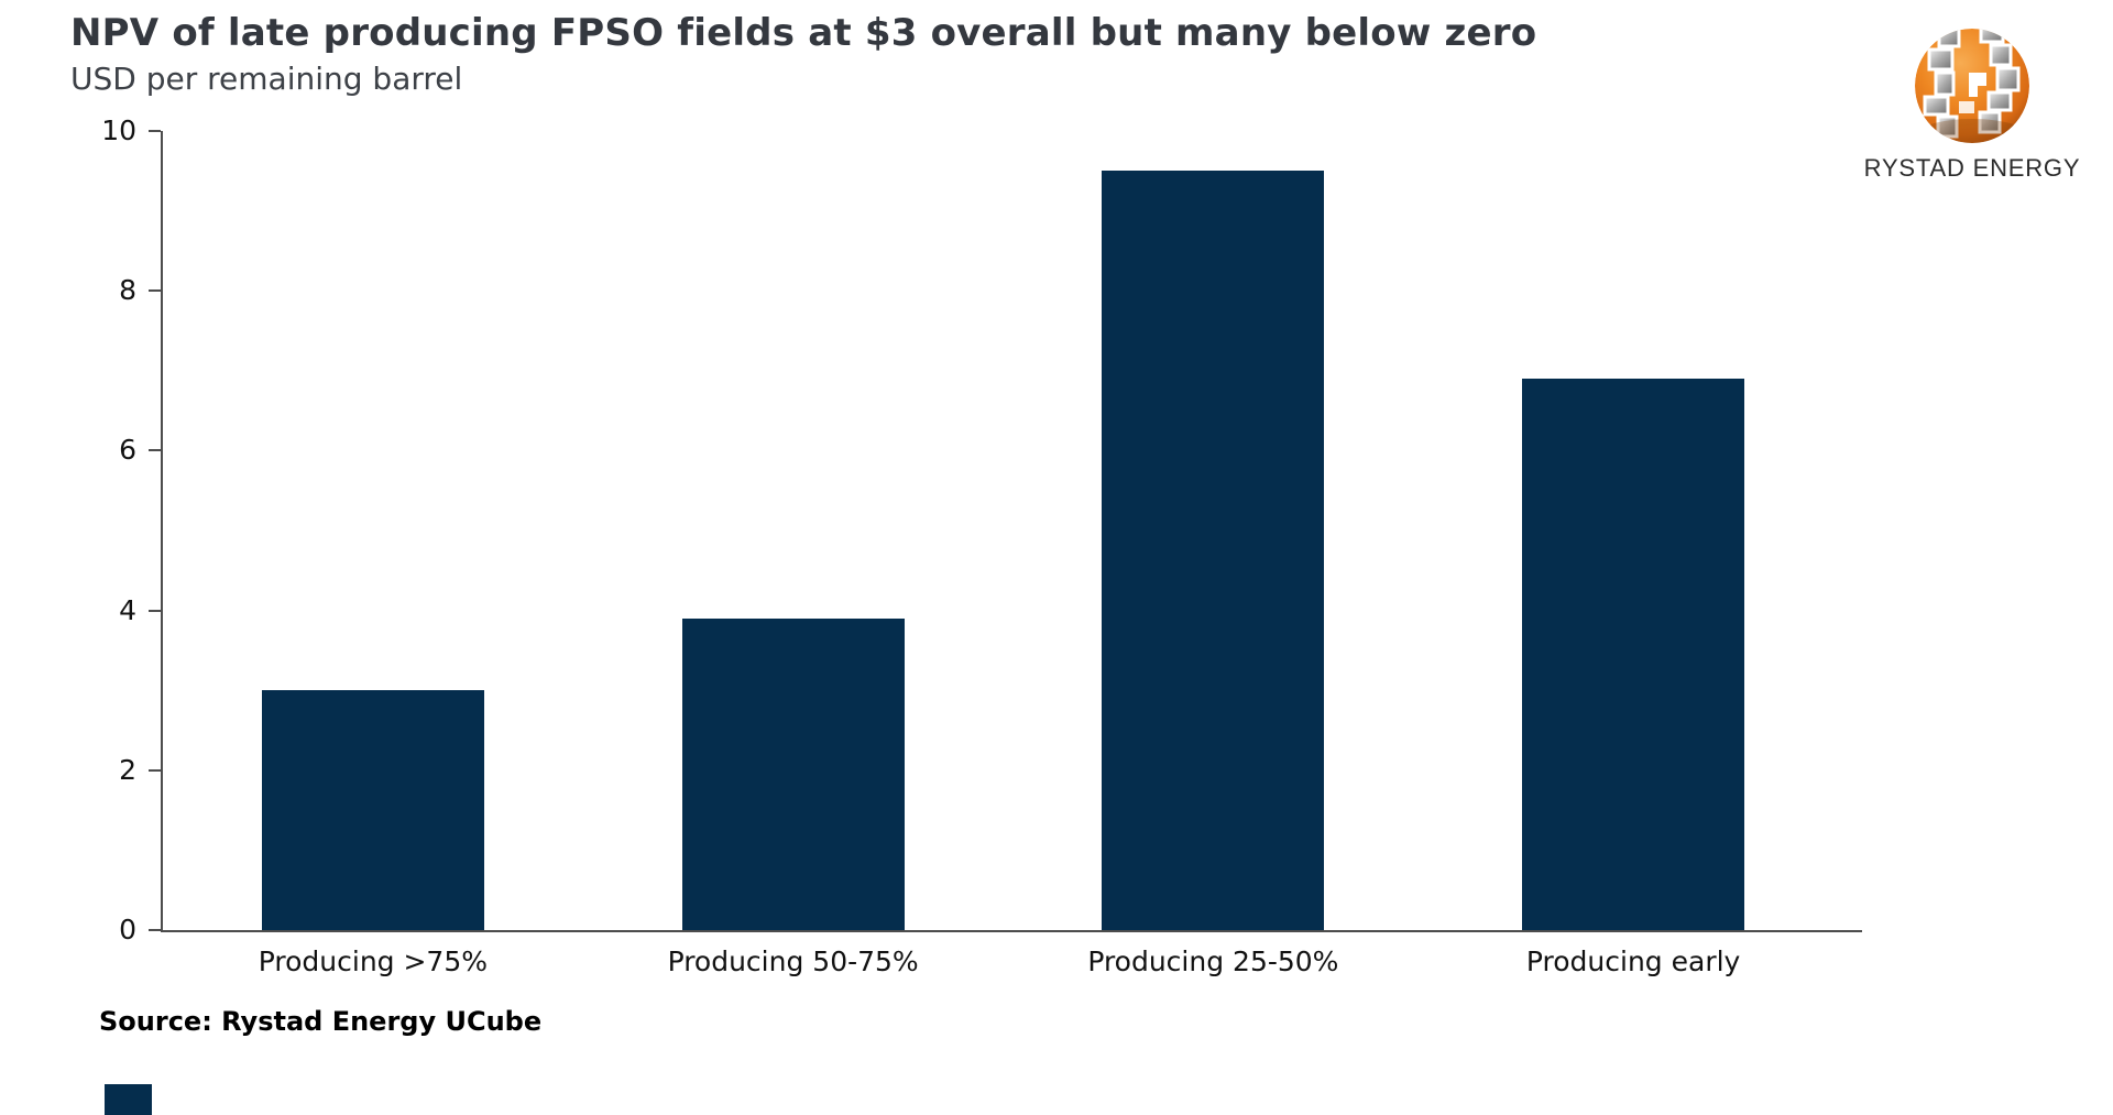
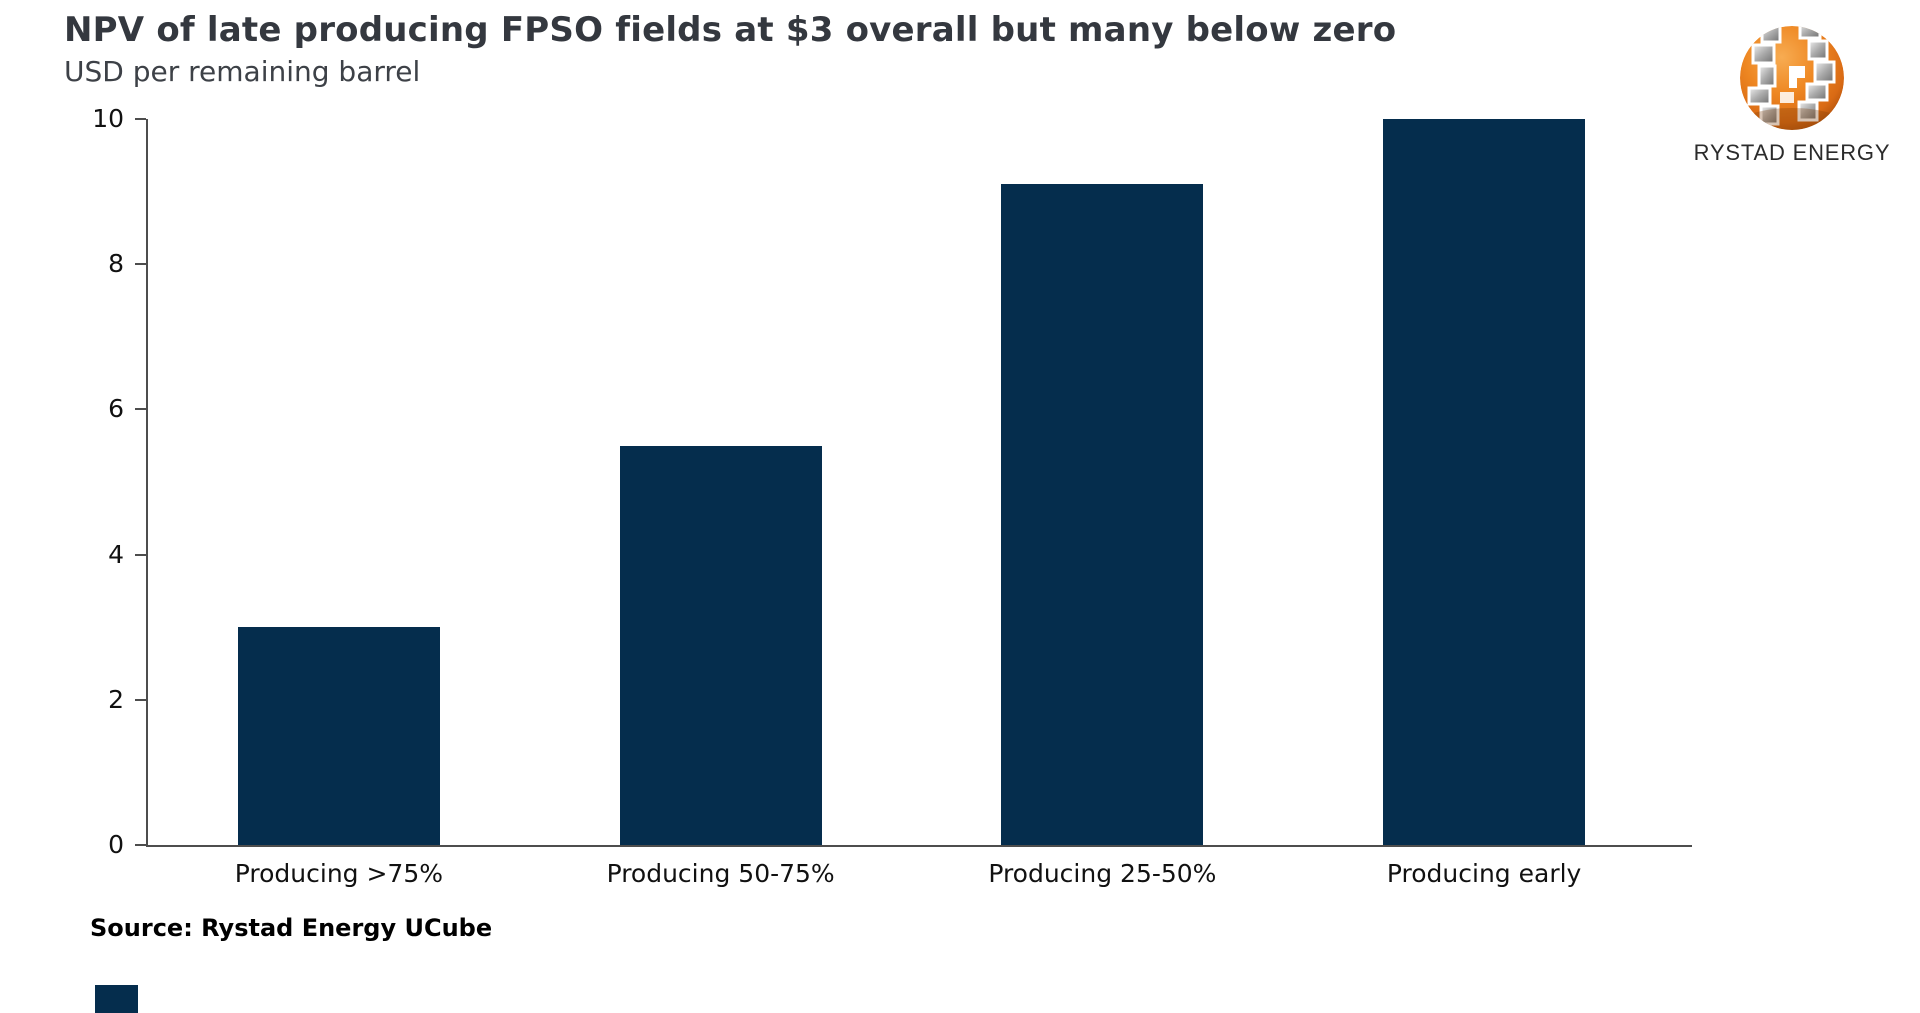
Producing 50-75%: 3.9 -> 5.5
Producing 25-50%: 9.5 -> 9.1
Producing early: 6.9 -> 10.0
